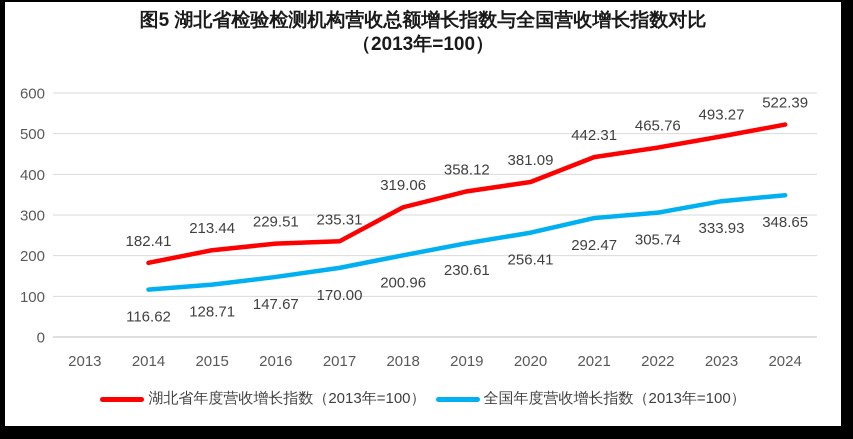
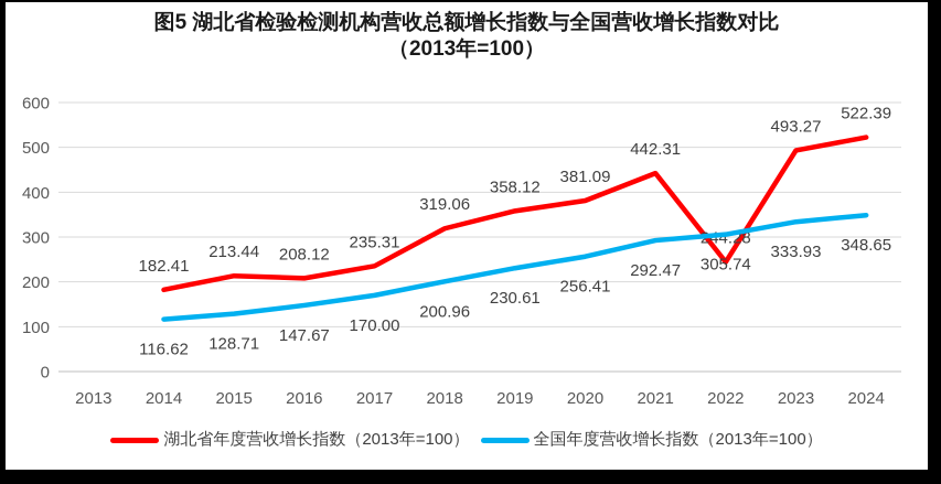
湖北省年度营收增长指数（2013年=100）/2016: 229.51 -> 208.12
湖北省年度营收增长指数（2013年=100）/2022: 465.76 -> 244.28
